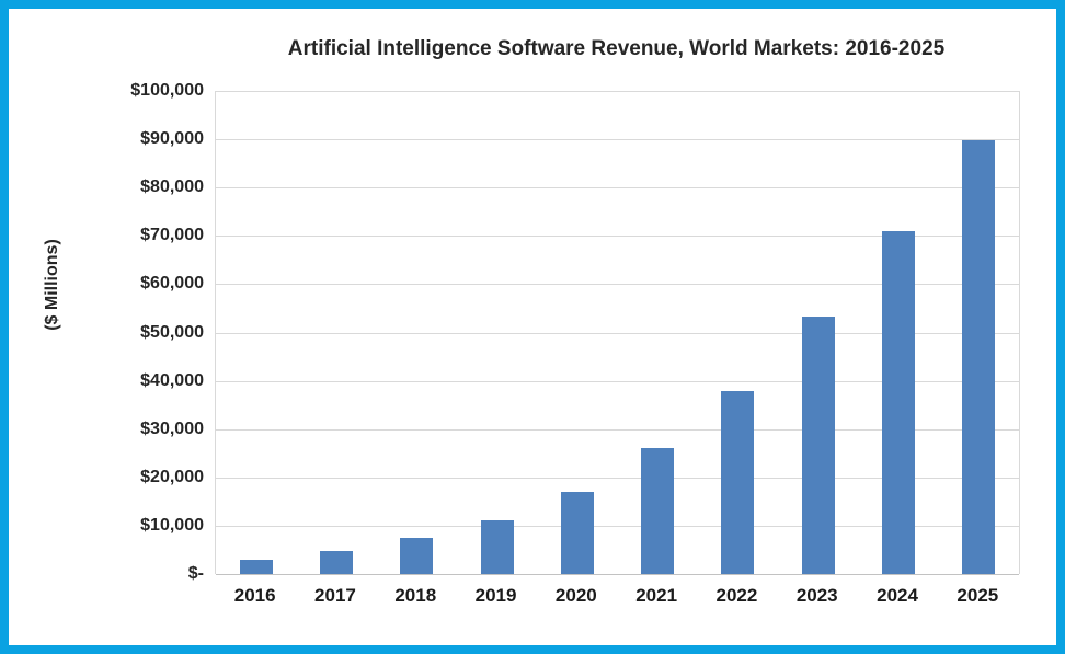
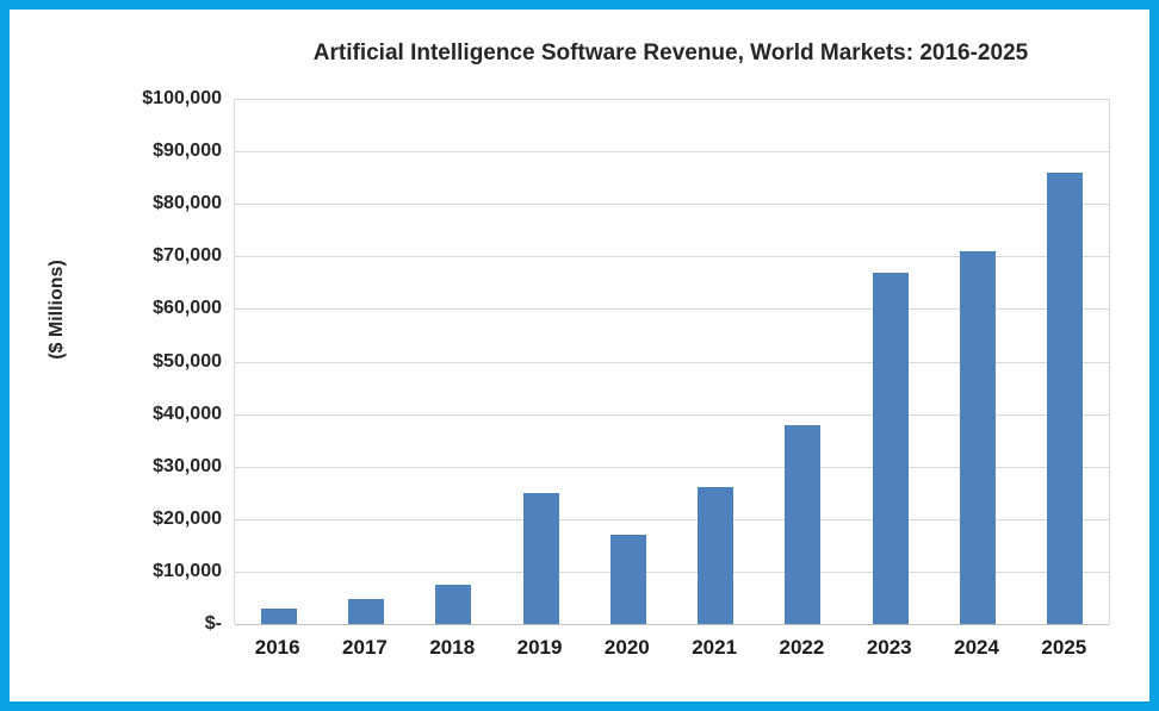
2019: $11000 -> $25000
2023: $53000 -> $67000
2025: $90000 -> $86000
